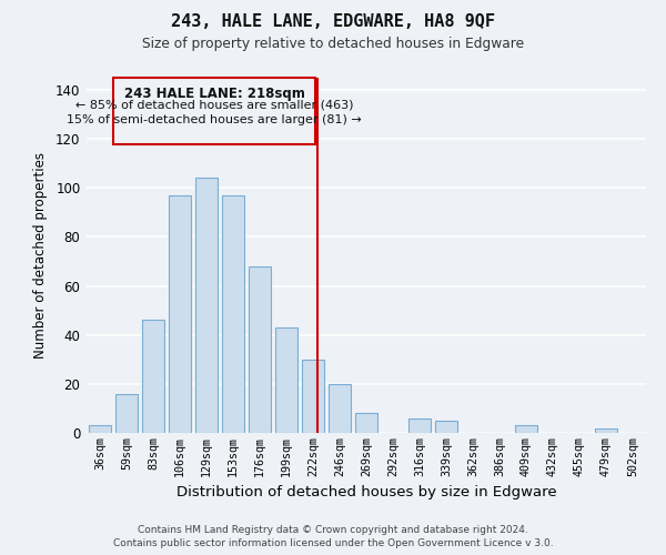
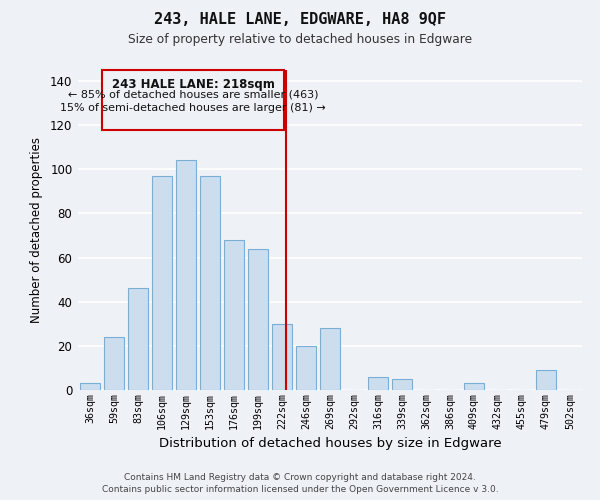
59sqm: 16 -> 24
199sqm: 43 -> 64
269sqm: 8 -> 28
479sqm: 2 -> 9
